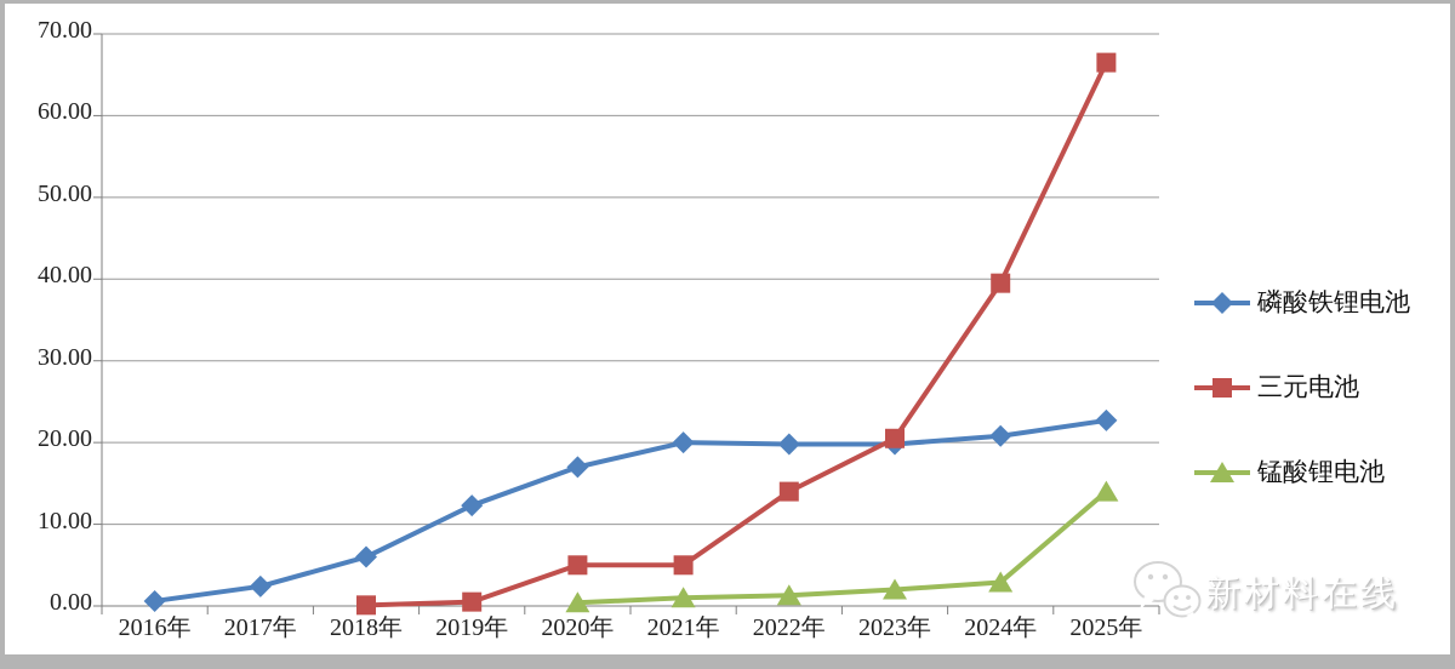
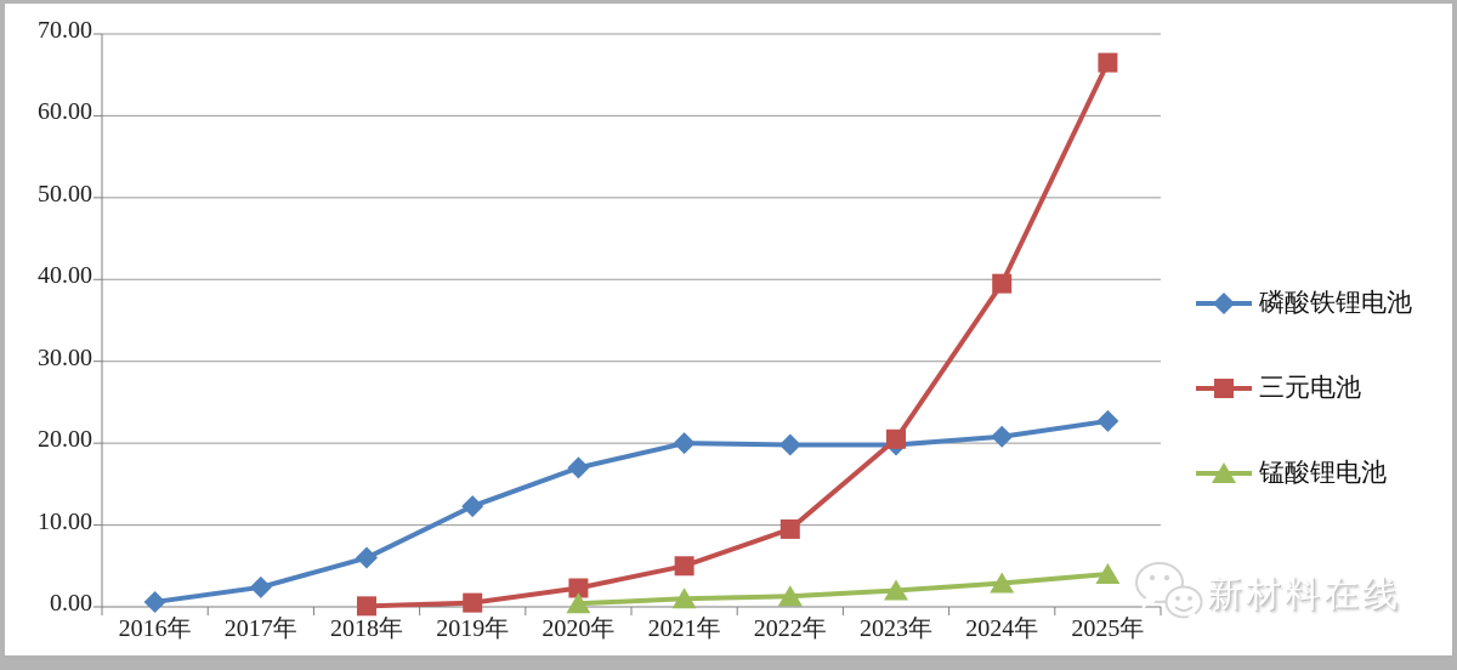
三元电池/2020年: 5 -> 2
三元电池/2022年: 14 -> 10
锰酸锂电池/2025年: 14 -> 4
